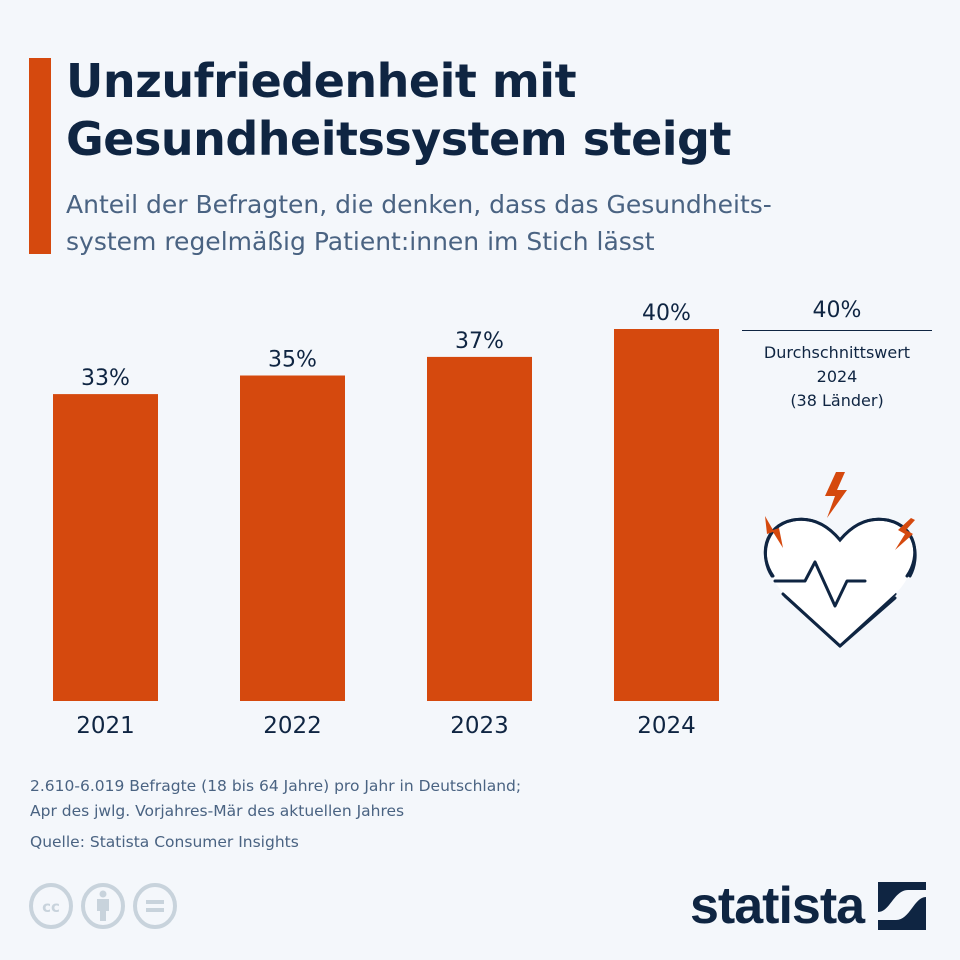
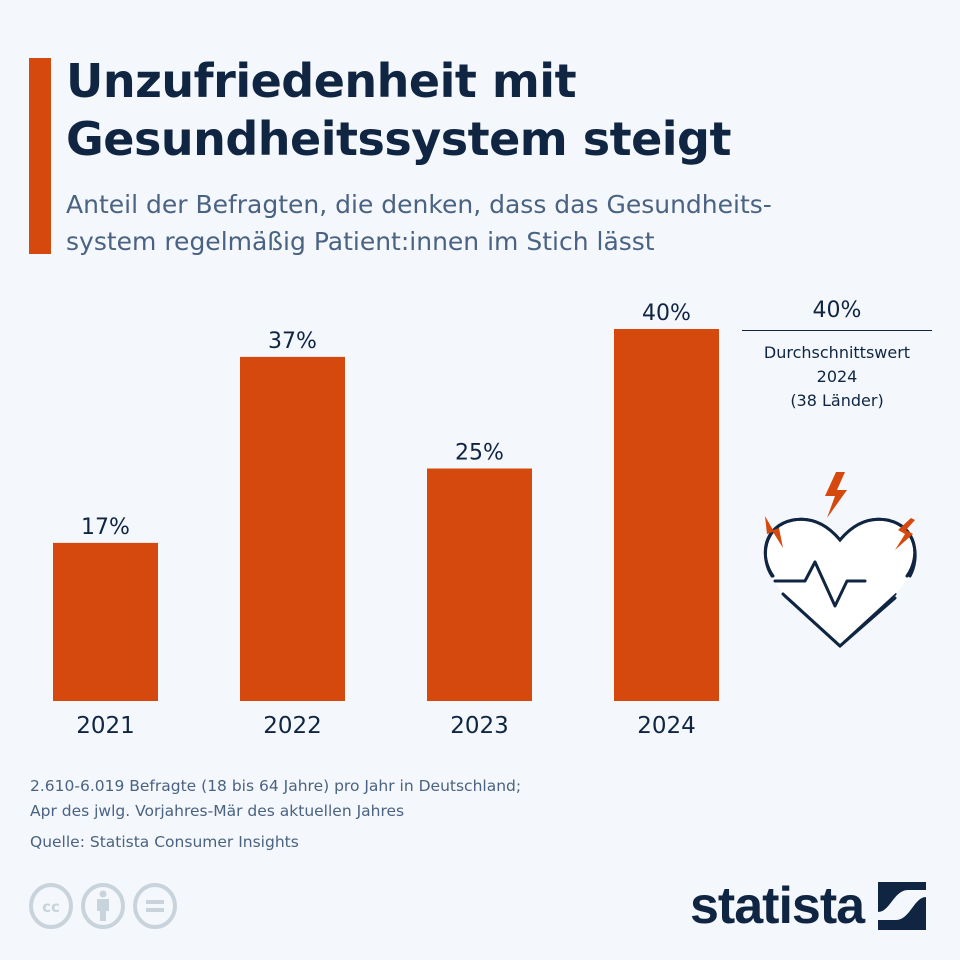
2021: 33% -> 17%
2022: 35% -> 37%
2023: 37% -> 25%
